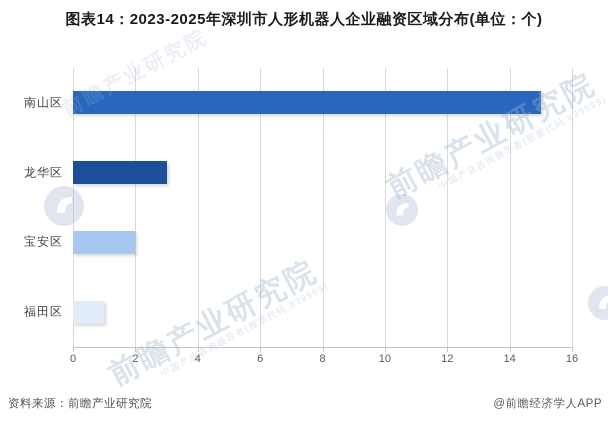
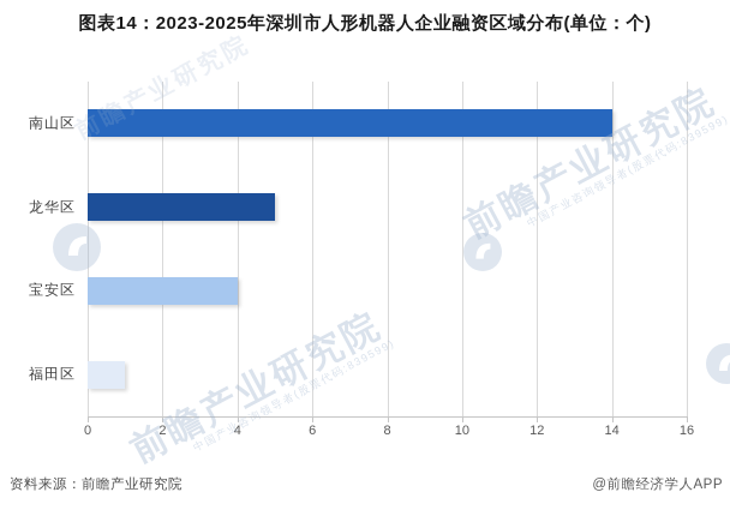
南山区: 15 -> 14
龙华区: 3 -> 5
宝安区: 2 -> 4
